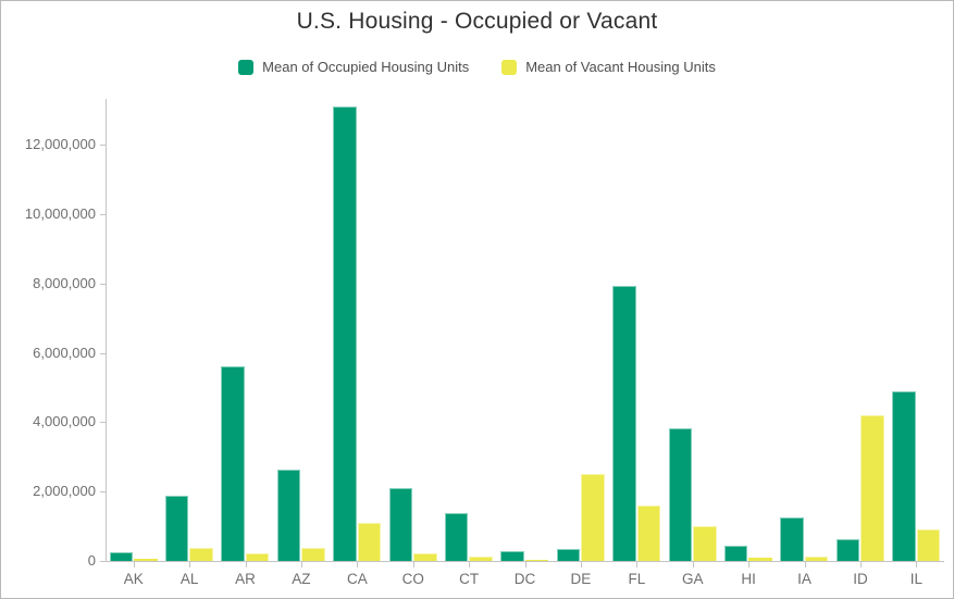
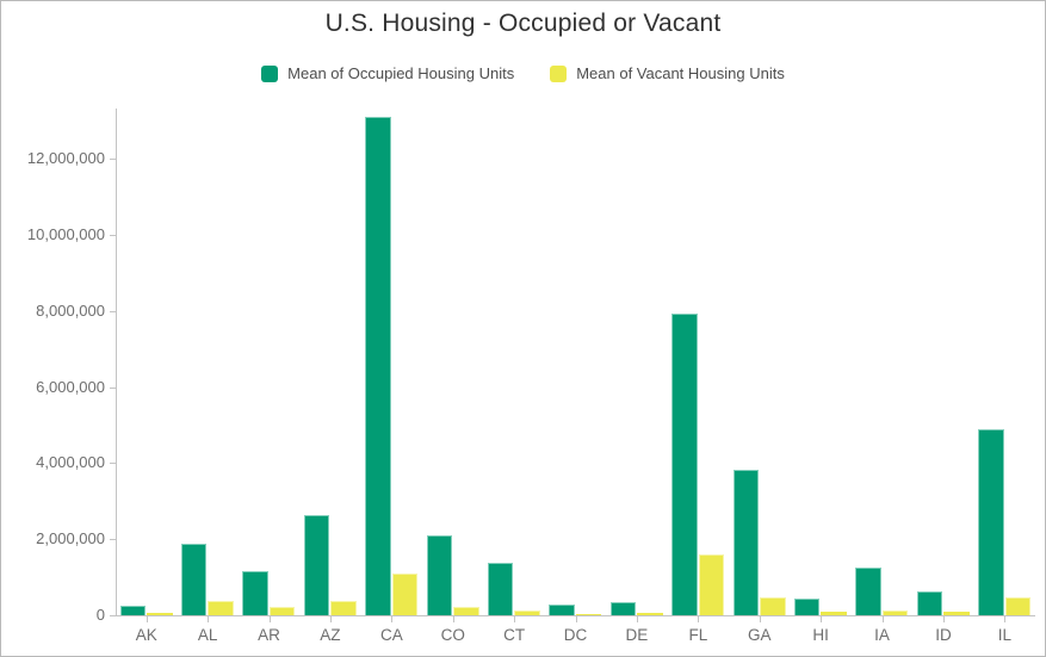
Mean of Occupied Housing Units/AR: 5600000 -> 1200000
Mean of Vacant Housing Units/DE: 2500000 -> 100000
Mean of Vacant Housing Units/GA: 1000000 -> 500000
Mean of Vacant Housing Units/ID: 4200000 -> 100000
Mean of Vacant Housing Units/IL: 900000 -> 500000
